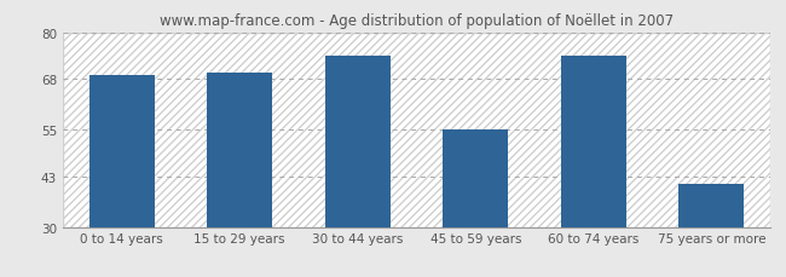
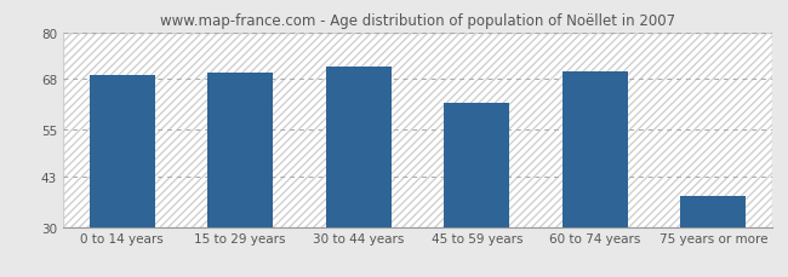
30 to 44 years: 74.0 -> 71.2
45 to 59 years: 55.0 -> 62.0
60 to 74 years: 74.0 -> 70.0
75 years or more: 41.0 -> 38.0
